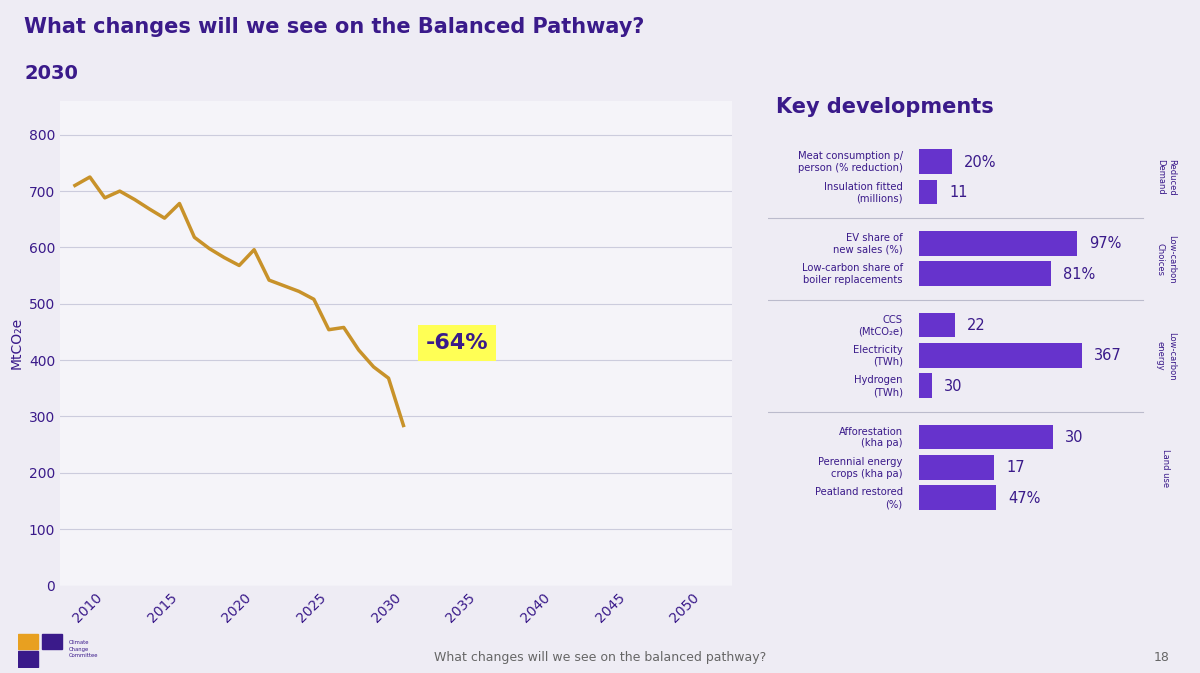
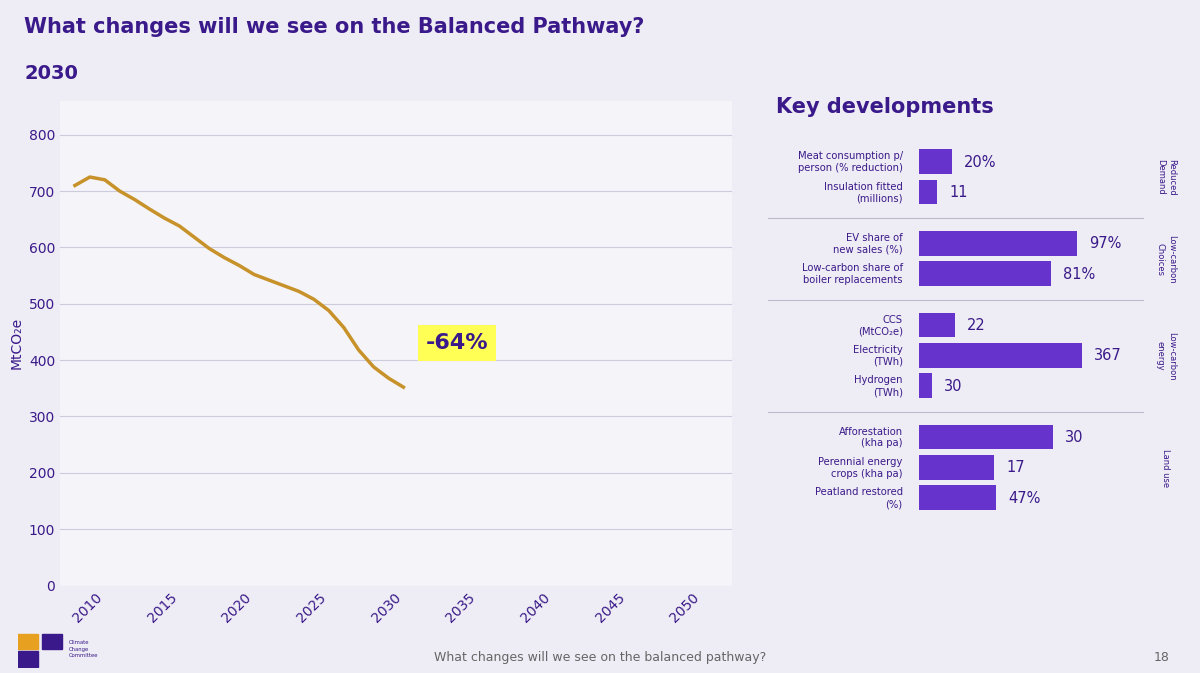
2010: 688 -> 720
2015: 678 -> 638
2020: 596 -> 552
2025: 454 -> 488
2030: 284 -> 352
